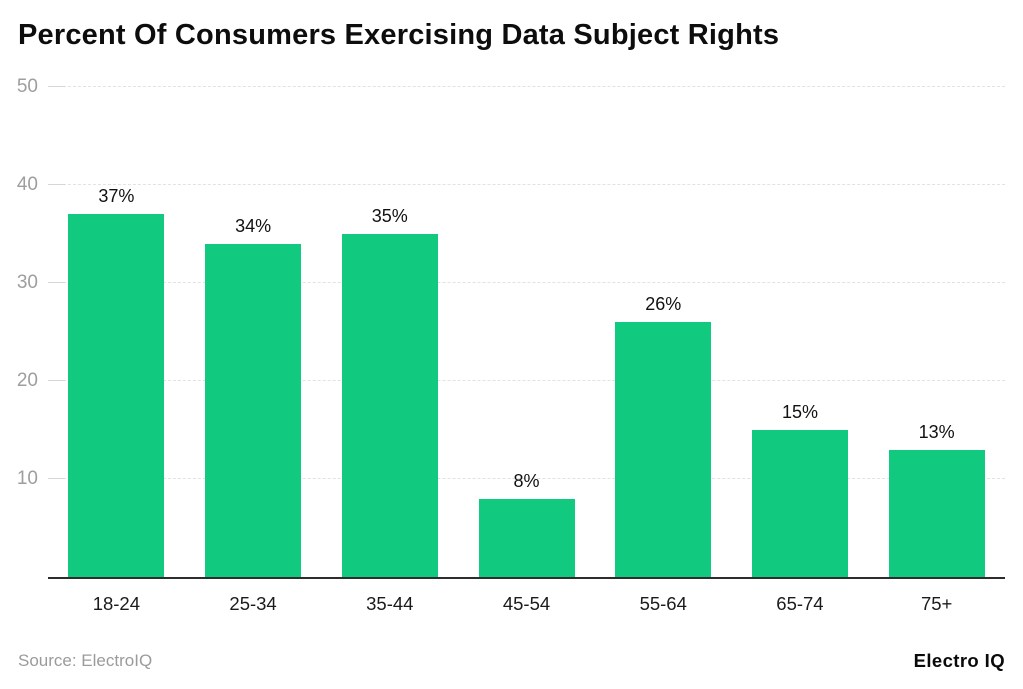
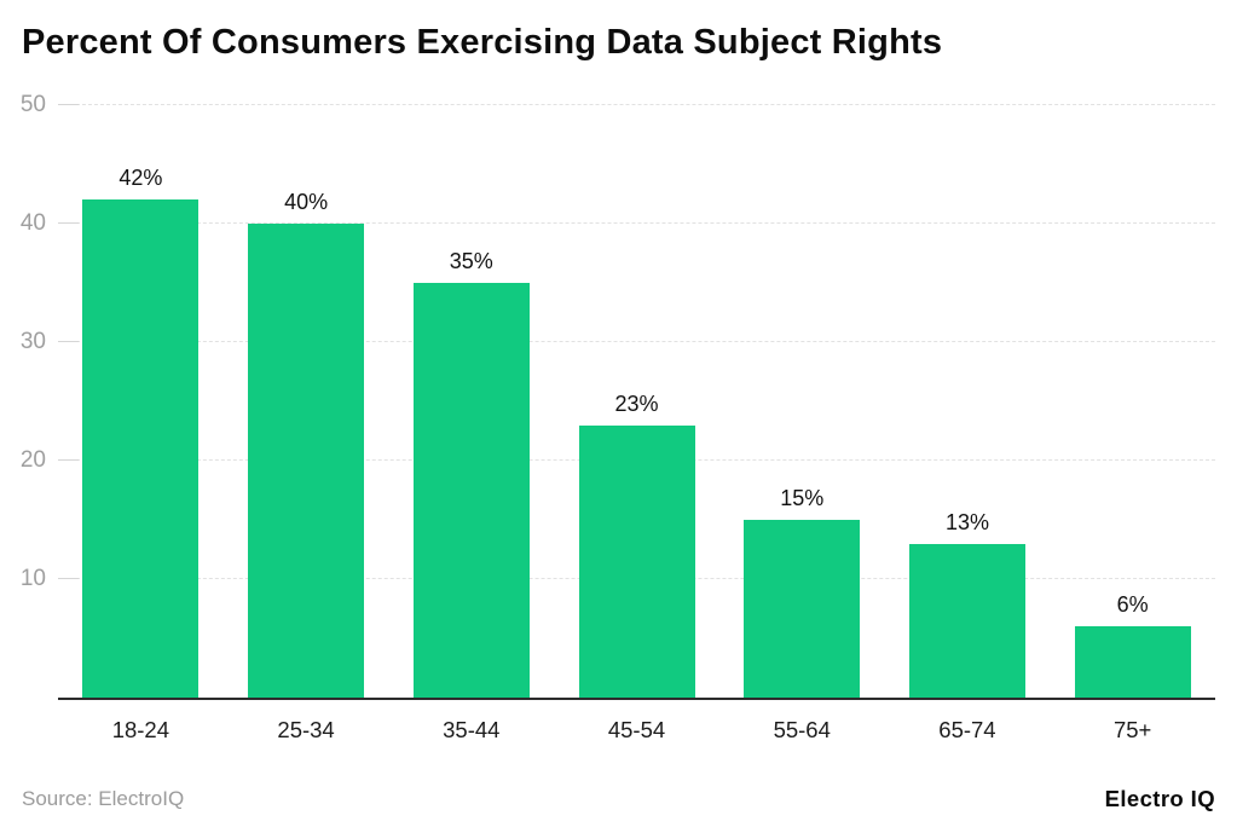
18-24: 37% -> 42%
25-34: 34% -> 40%
45-54: 8% -> 23%
55-64: 26% -> 15%
65-74: 15% -> 13%
75+: 13% -> 6%
